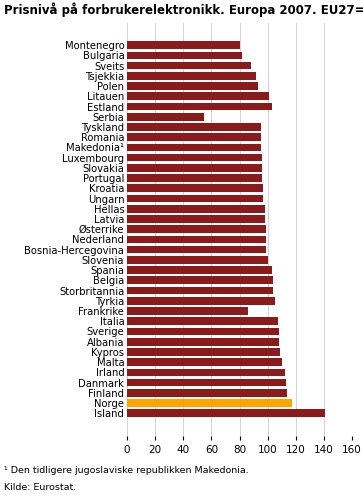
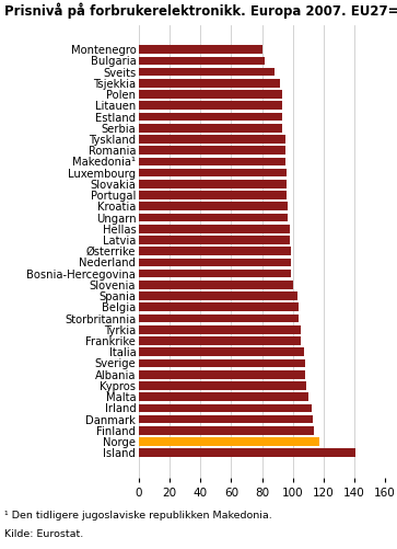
Litauen: 101 -> 93
Estland: 103 -> 93
Serbia: 55 -> 93
Frankrike: 86 -> 105
